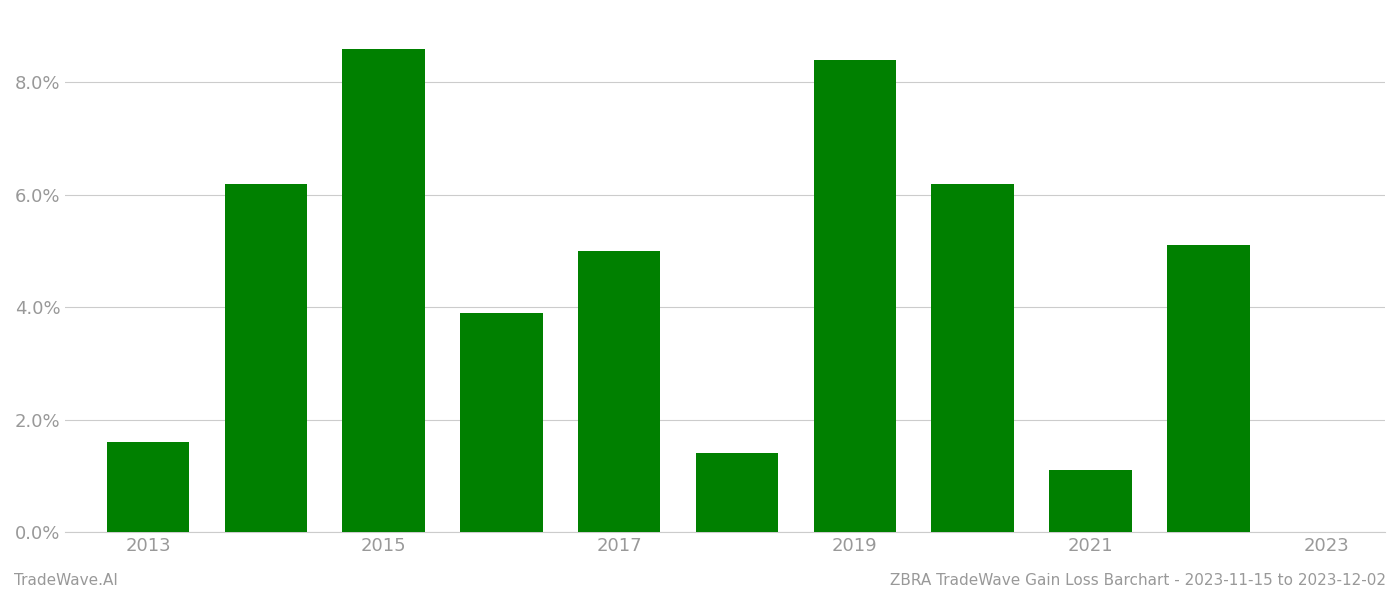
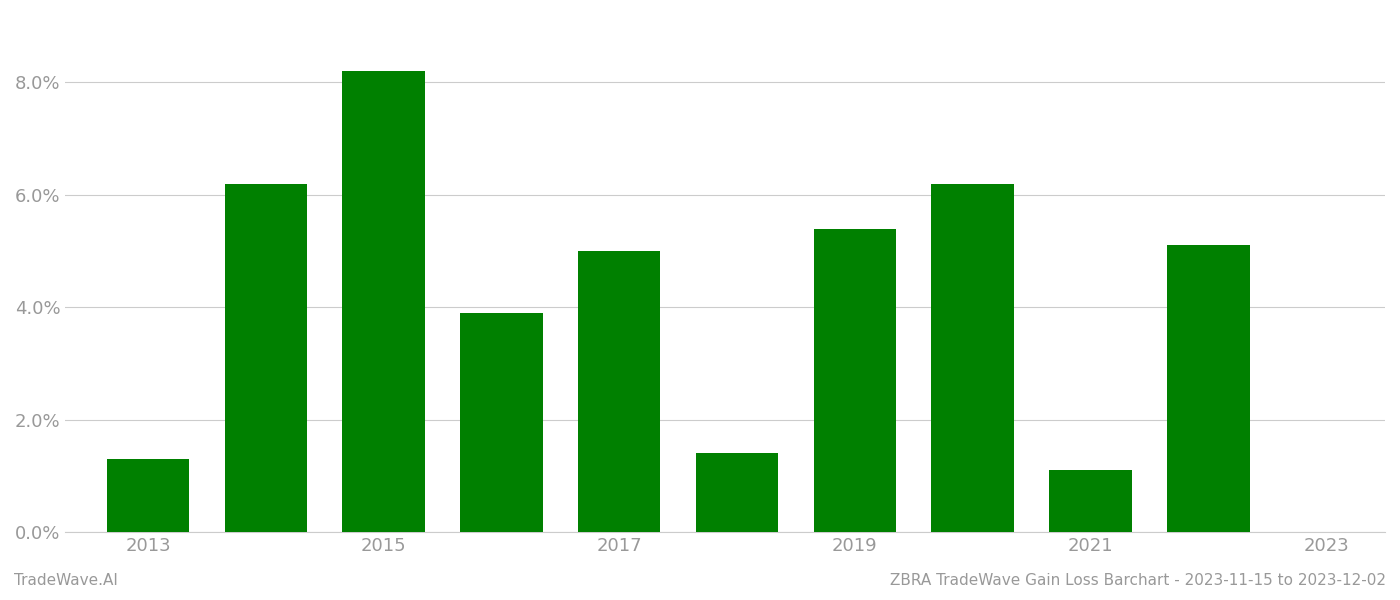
2013: 1.6% -> 1.3%
2015: 8.6% -> 8.2%
2019: 8.4% -> 5.4%
